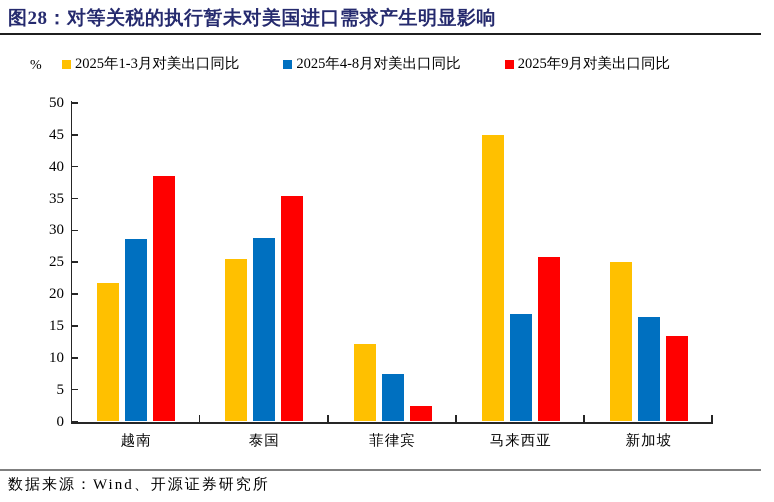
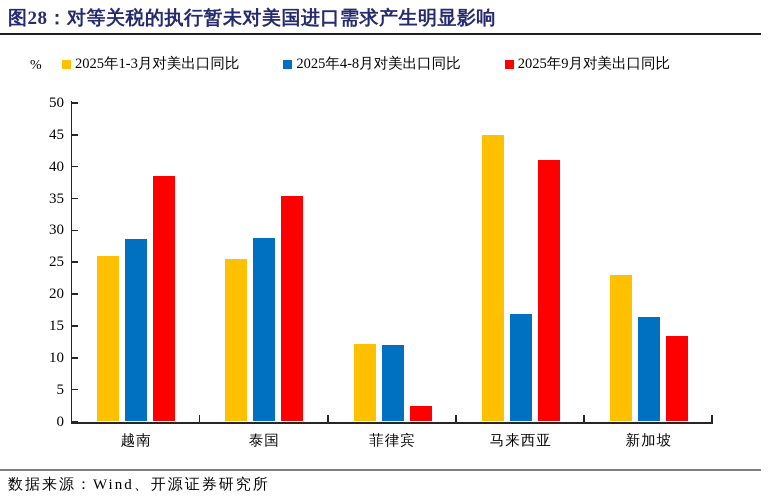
2025年1-3月对美出口同比/越南: 22 -> 26
2025年4-8月对美出口同比/菲律宾: 7 -> 12
2025年9月对美出口同比/马来西亚: 26 -> 41
2025年1-3月对美出口同比/新加坡: 25 -> 23
